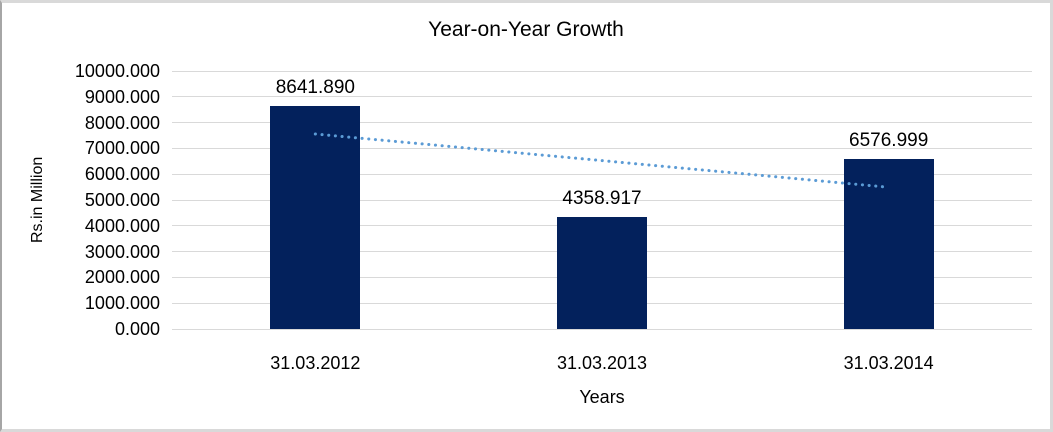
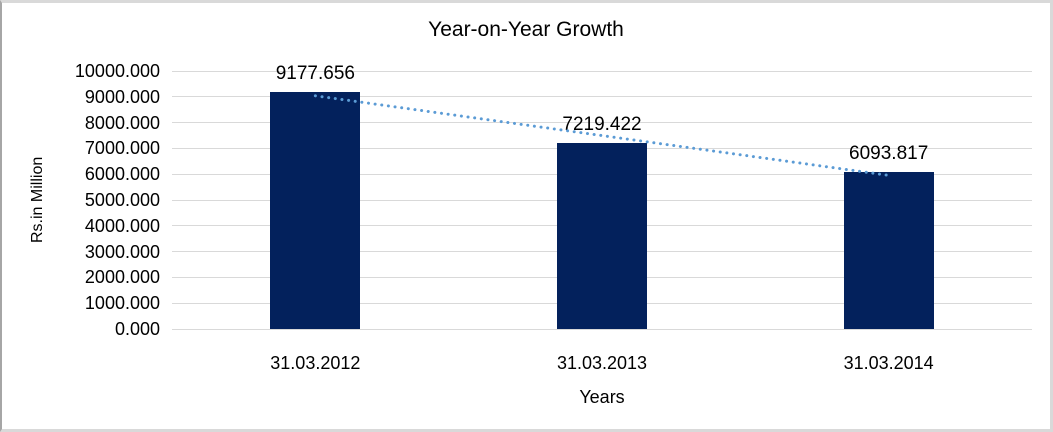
31.03.2012: 8641.890 -> 9177.656
31.03.2013: 4358.917 -> 7219.422
31.03.2014: 6576.999 -> 6093.817
